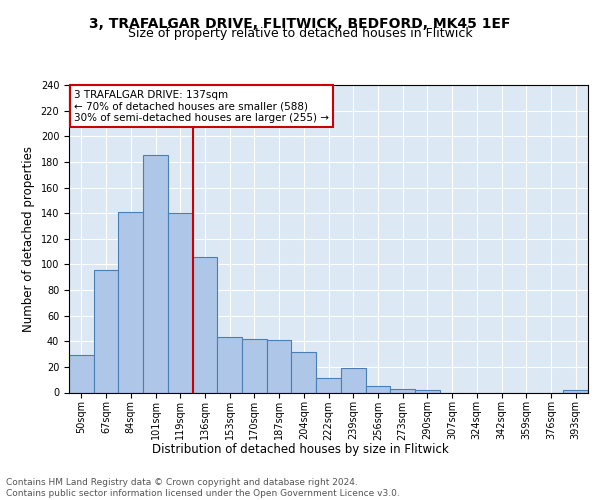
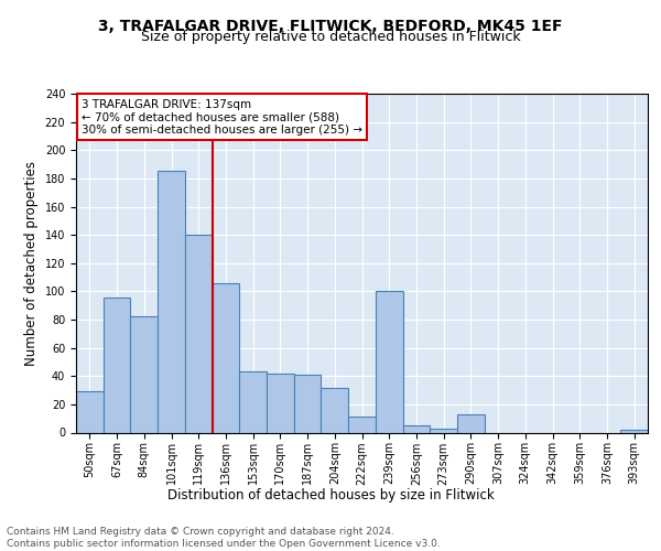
84sqm: 141 -> 82
239sqm: 19 -> 100
290sqm: 2 -> 13
